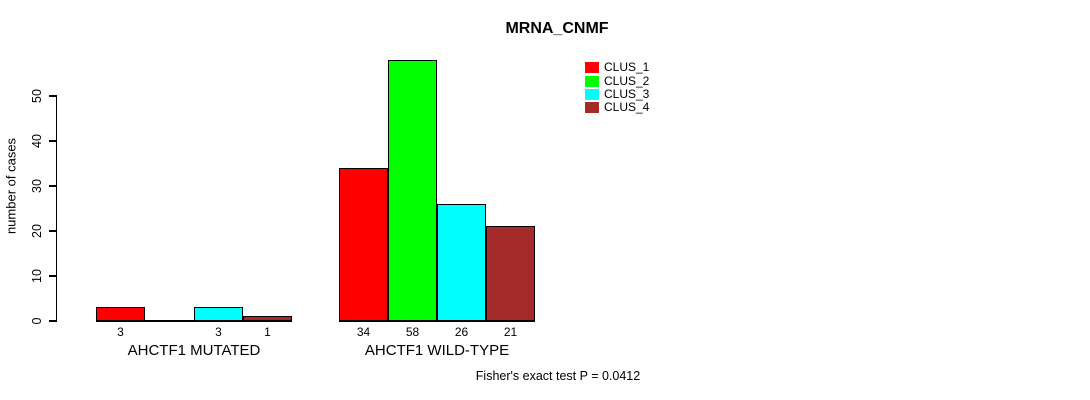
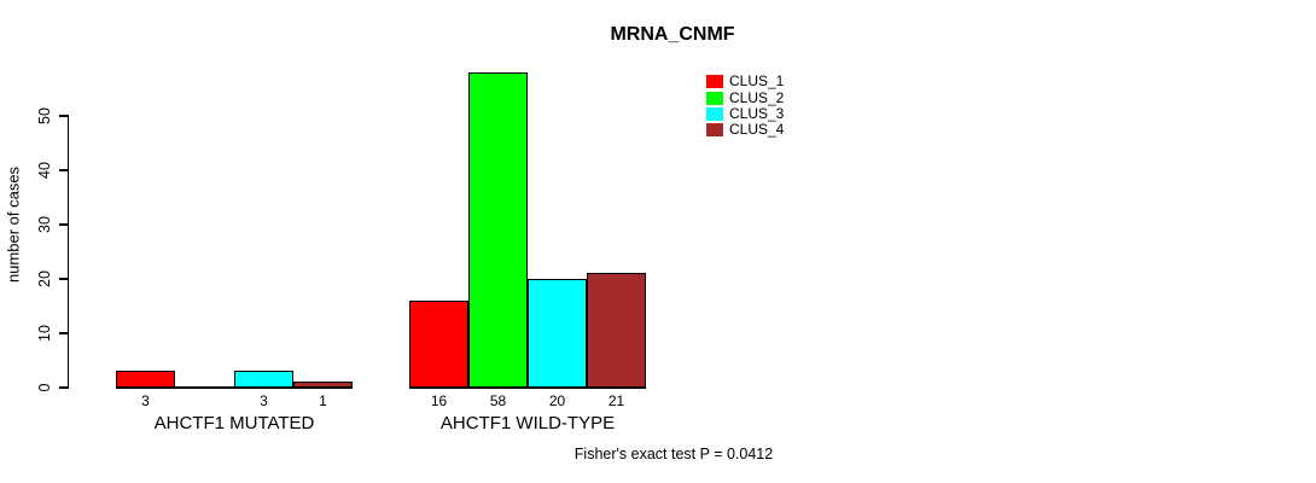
CLUS_1/AHCTF1 WILD-TYPE: 34 -> 16
CLUS_3/AHCTF1 WILD-TYPE: 26 -> 20
